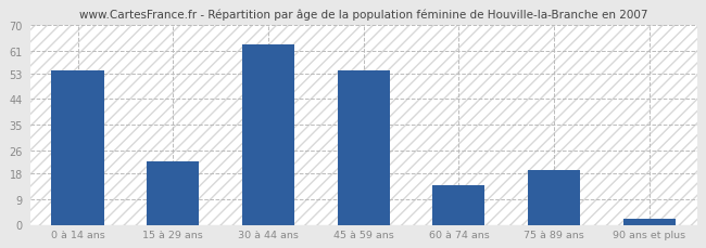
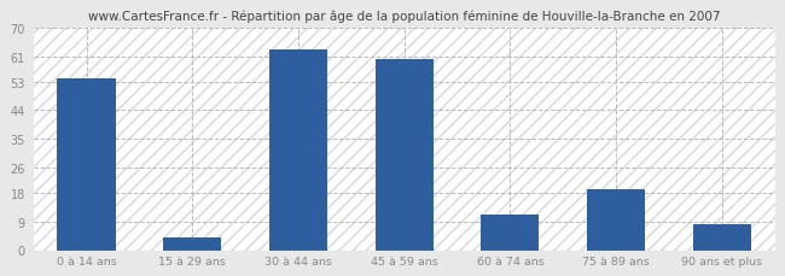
15 à 29 ans: 22 -> 4
45 à 59 ans: 54 -> 60
60 à 74 ans: 14 -> 11
90 ans et plus: 2 -> 8
